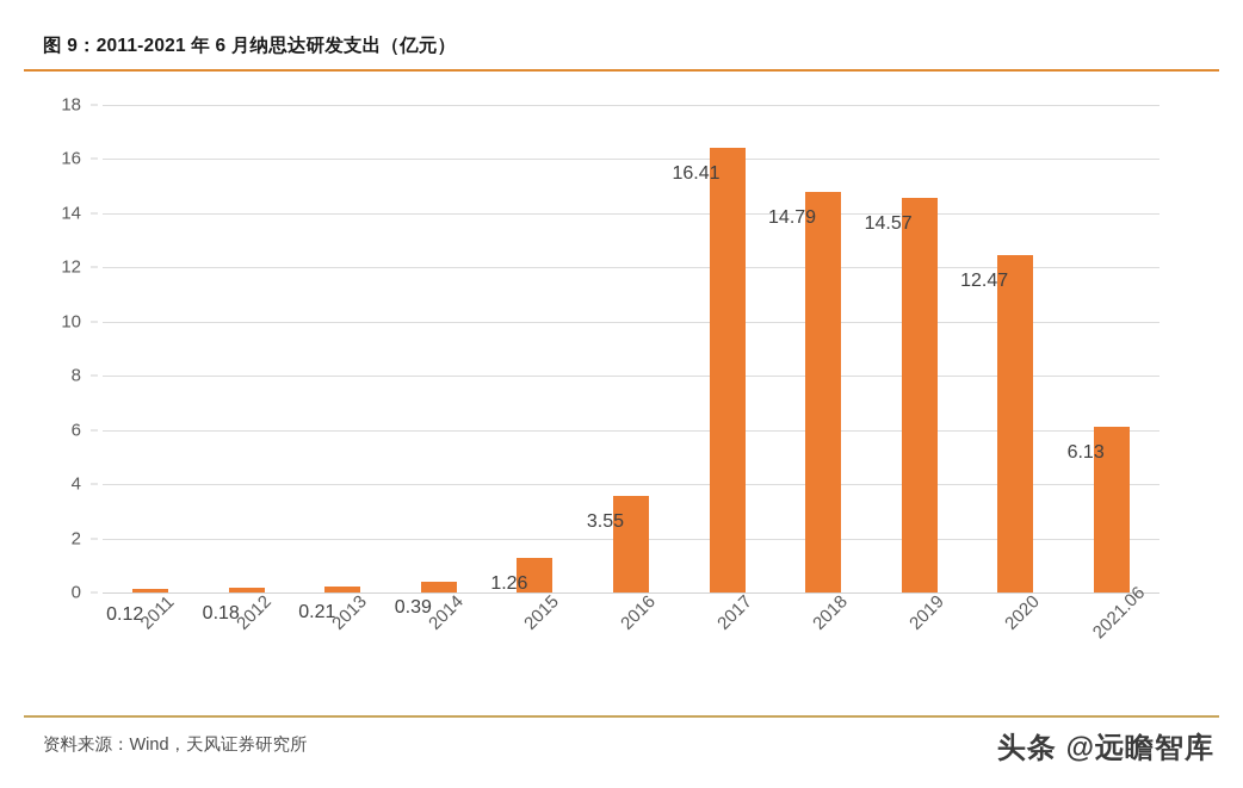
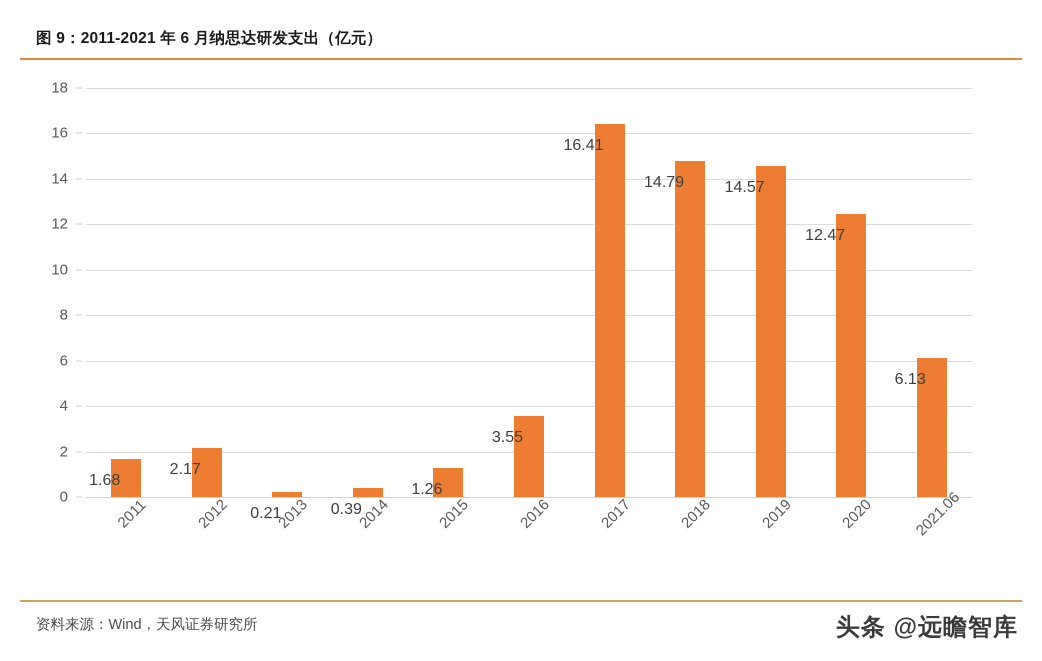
2011: 0.12 -> 1.68
2012: 0.18 -> 2.17
